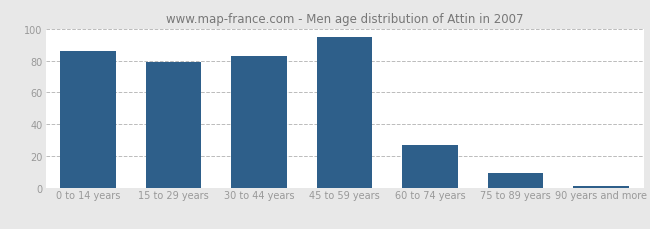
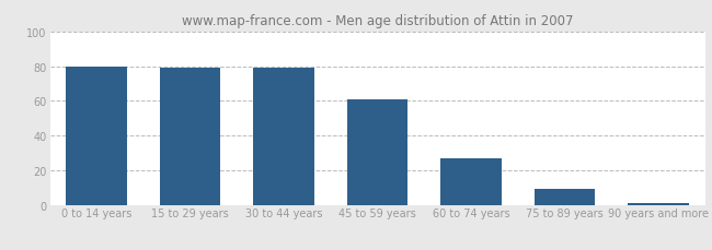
0 to 14 years: 86 -> 80
30 to 44 years: 83 -> 79
45 to 59 years: 95 -> 61
